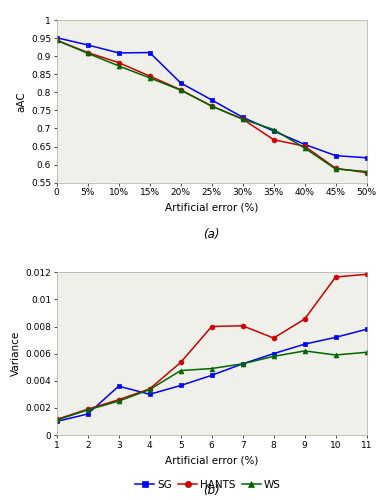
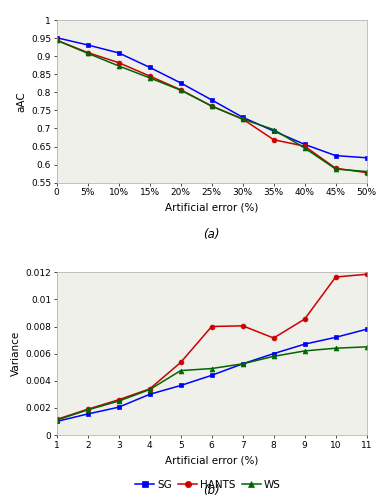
SG/15%: 0.910 -> 0.869
SG/3: 0.0036 -> 0.0021
WS/10: 0.0059 -> 0.0064
WS/11: 0.0061 -> 0.0065
